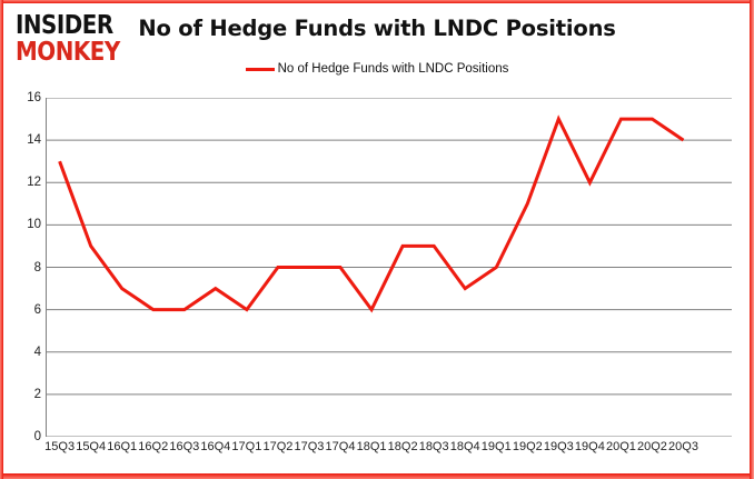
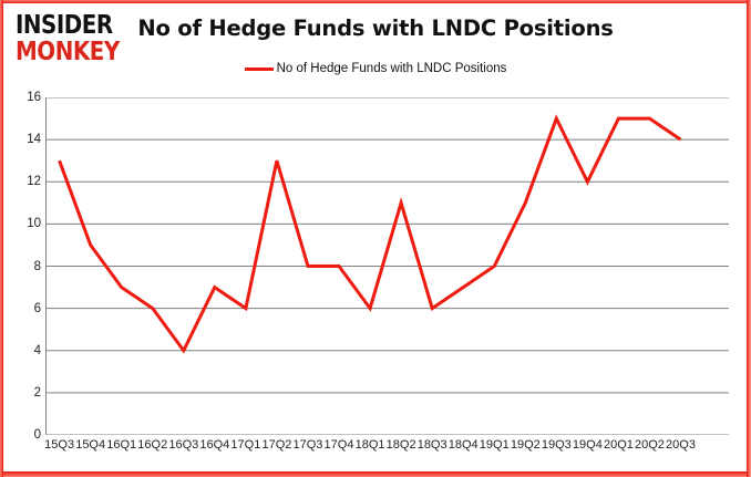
16Q3: 6 -> 4
17Q2: 8 -> 13
18Q2: 9 -> 11
18Q3: 9 -> 6
